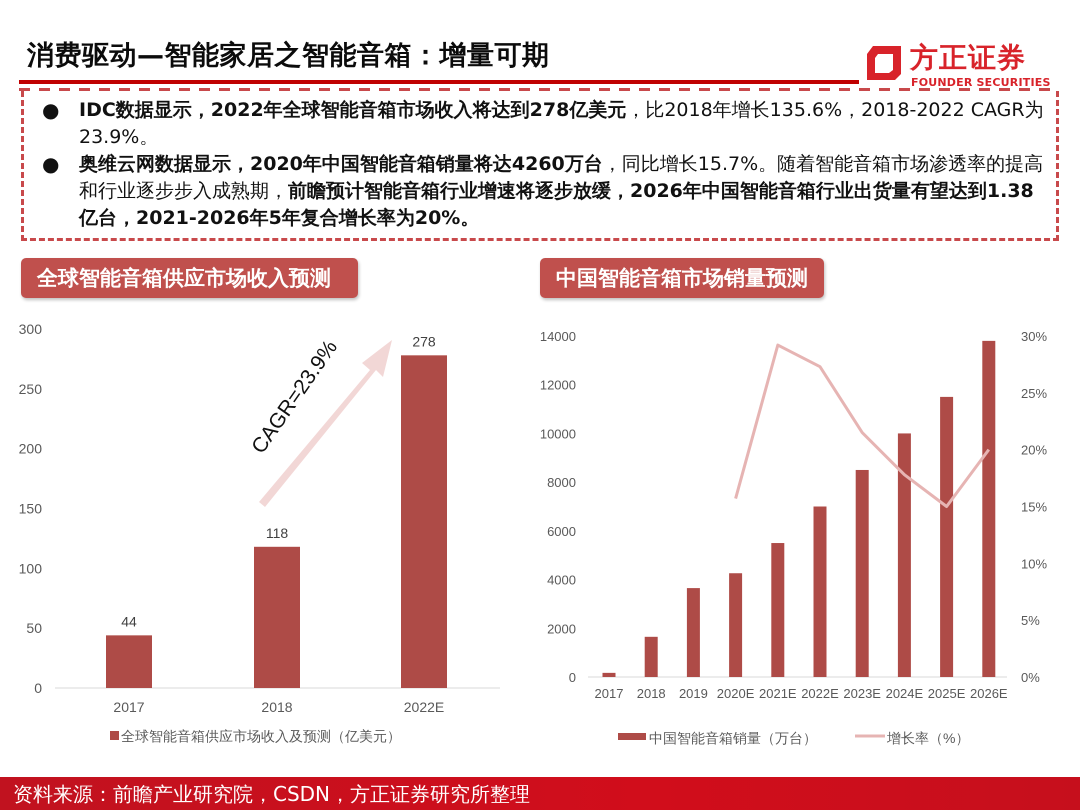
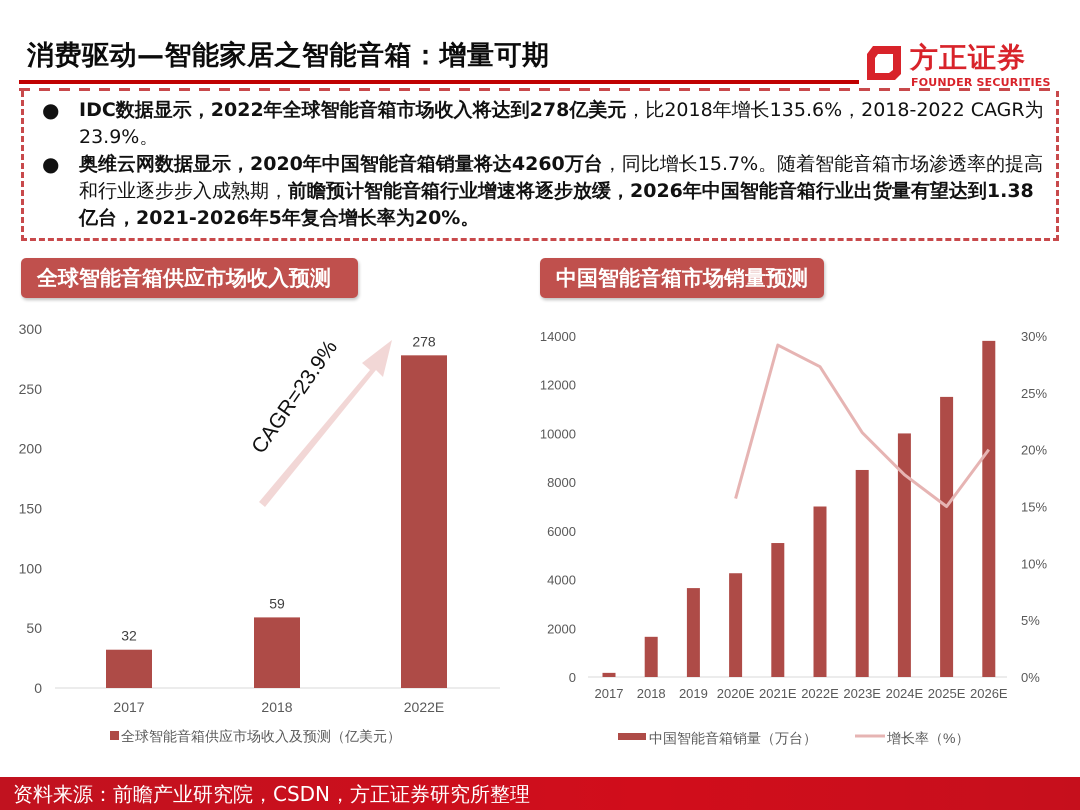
全球智能音箱供应市场收入预测/2017: 44 -> 32
全球智能音箱供应市场收入预测/2018: 118 -> 59
